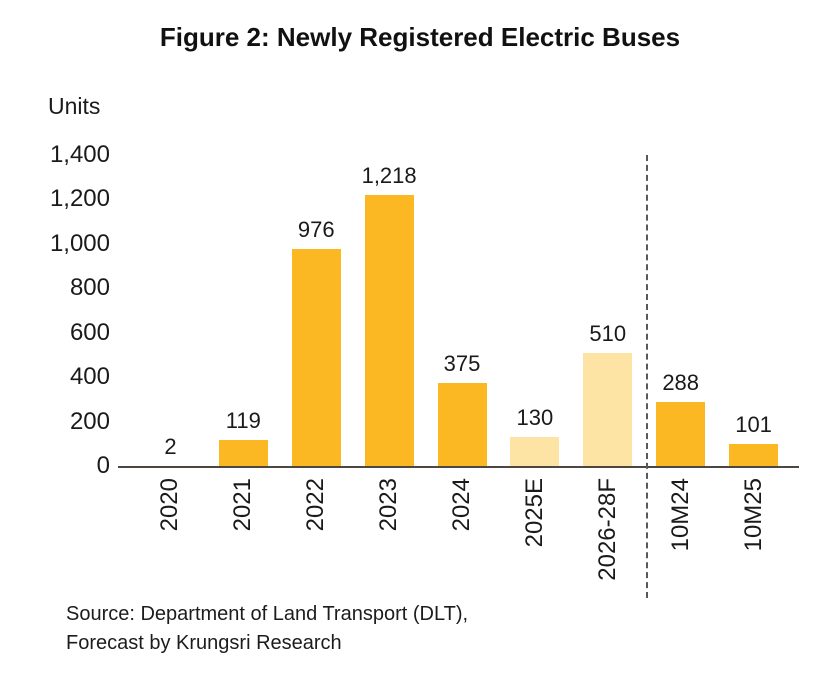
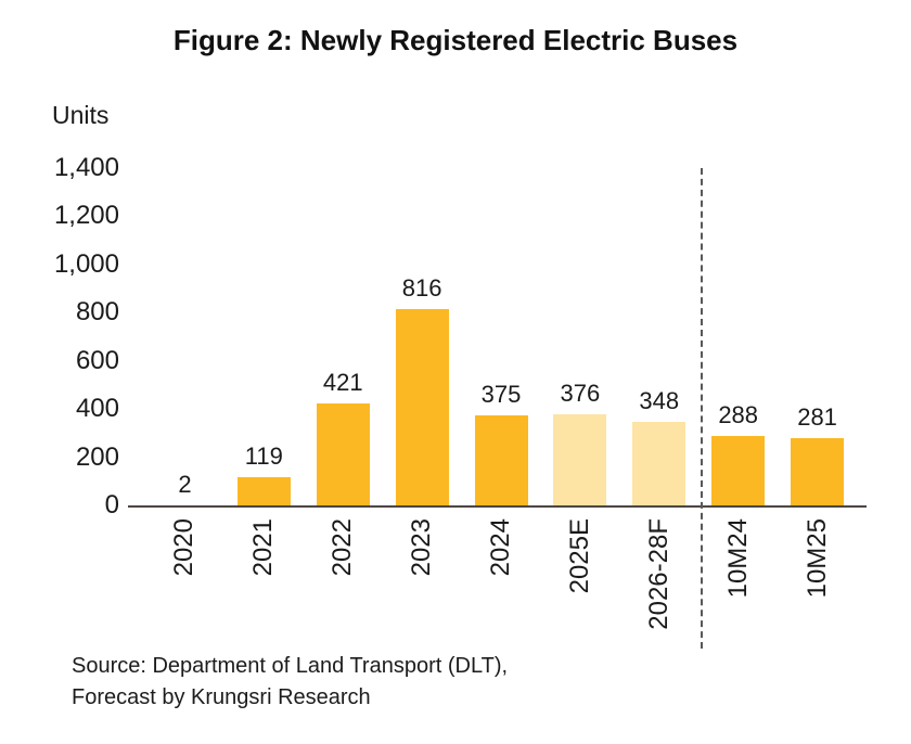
2022: 976 -> 421
2023: 1,218 -> 816
2025E: 130 -> 376
2026-28F: 510 -> 348
10M25: 101 -> 281
